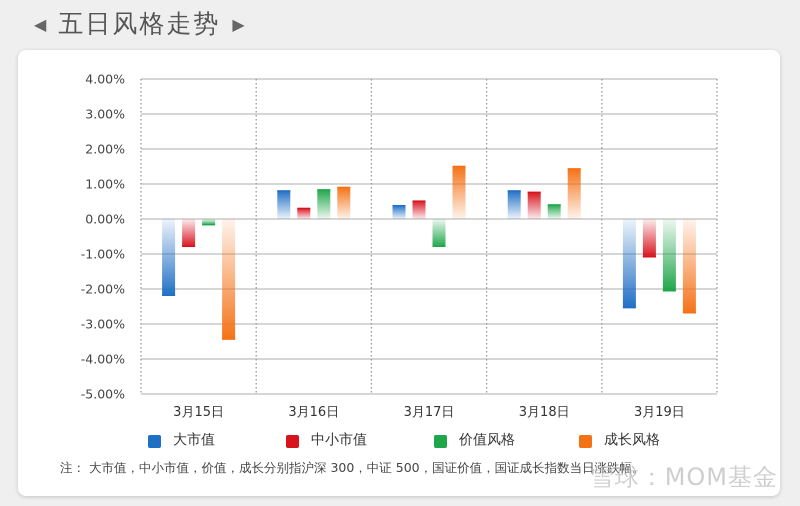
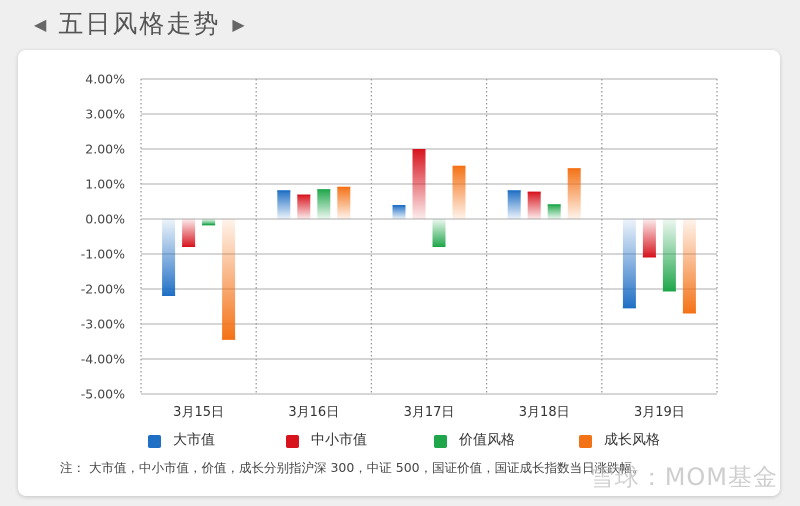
中小市值/3月16日: 0.3% -> 0.7%
中小市值/3月17日: 0.5% -> 2.0%
